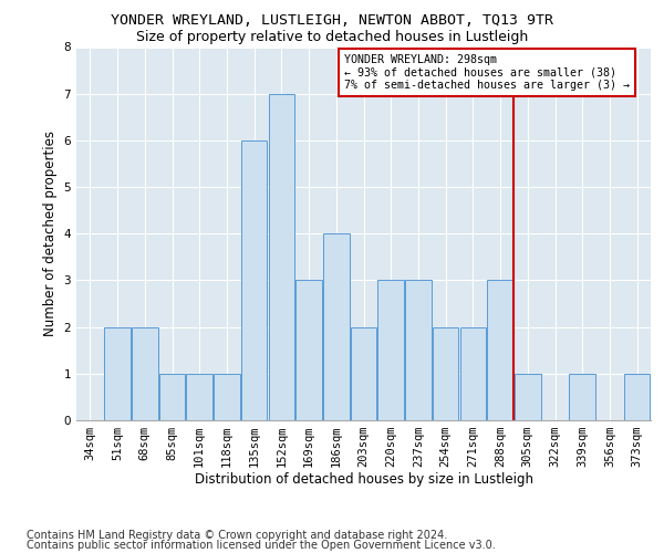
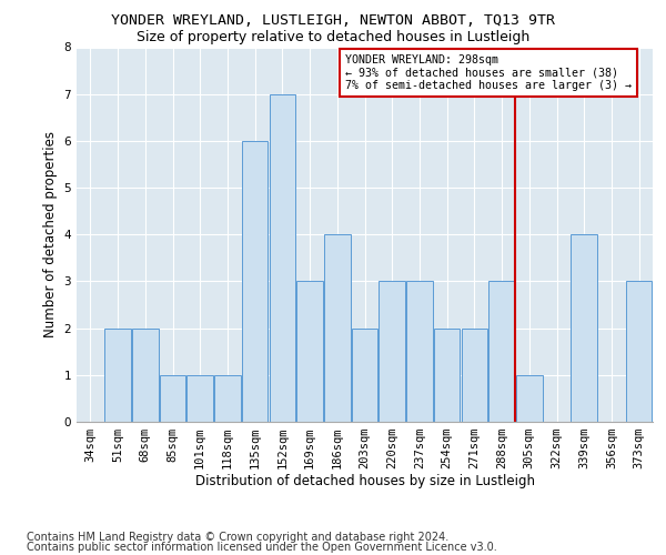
339sqm: 1 -> 4
373sqm: 1 -> 3
